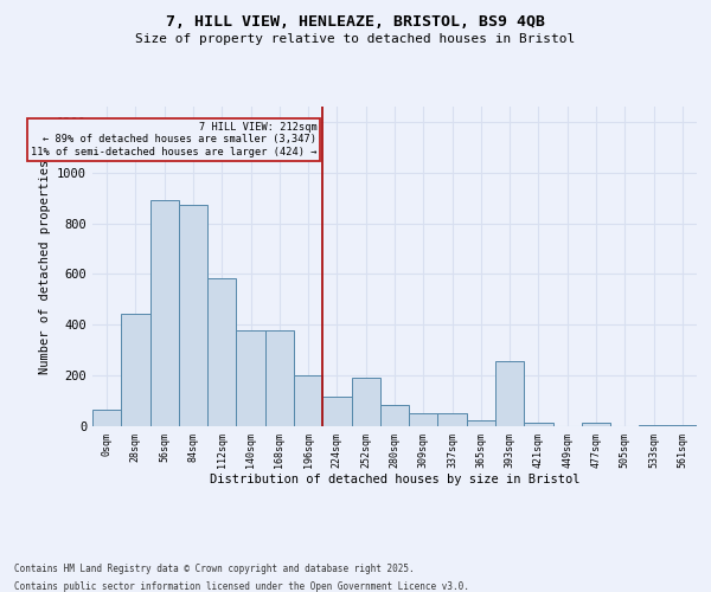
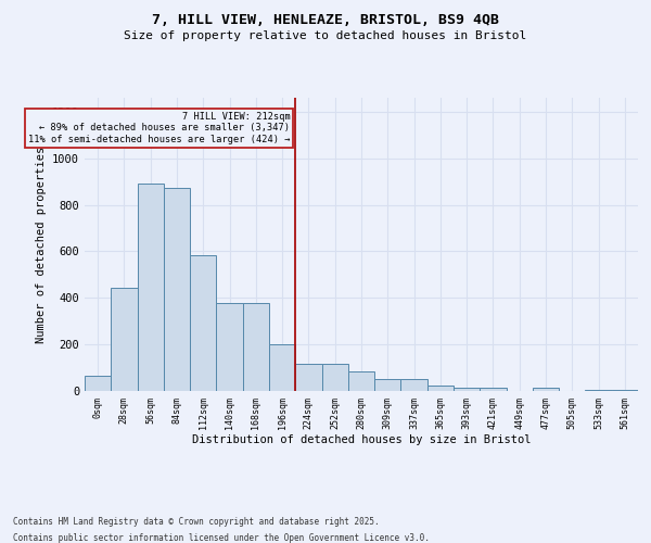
252sqm: 190 -> 115
393sqm: 255 -> 15
